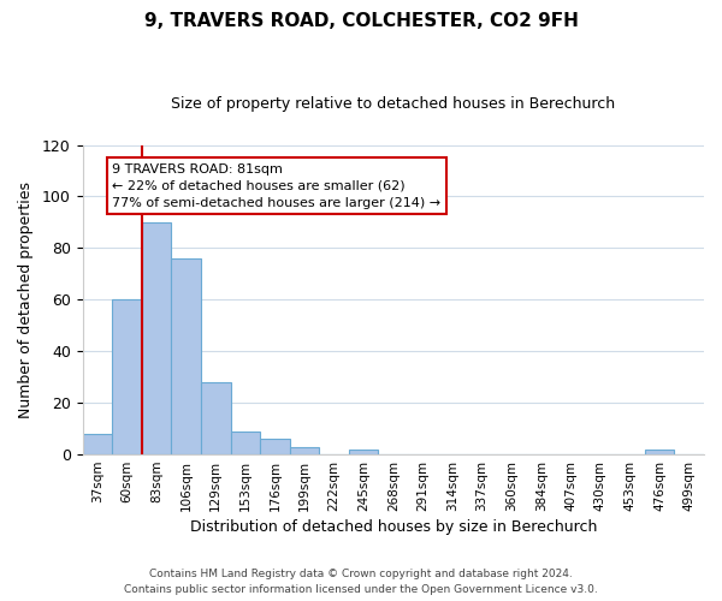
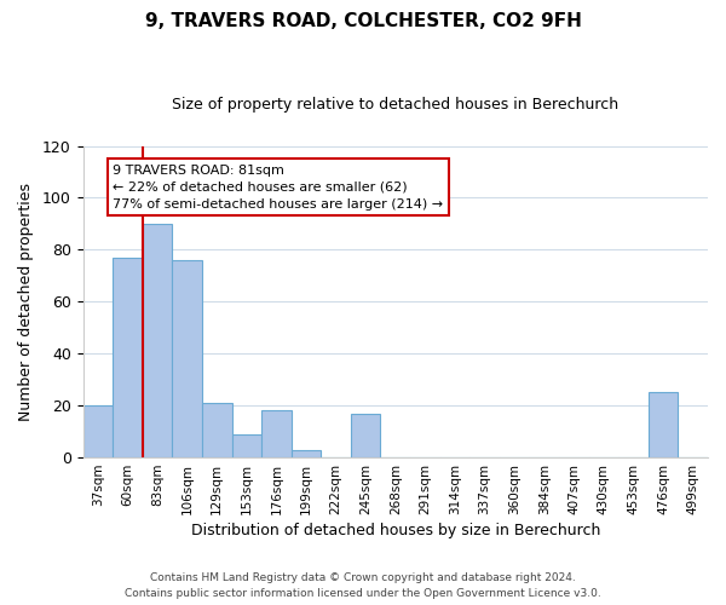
37sqm: 8 -> 20
60sqm: 60 -> 77
129sqm: 28 -> 21
176sqm: 6 -> 18
245sqm: 2 -> 17
476sqm: 2 -> 25
